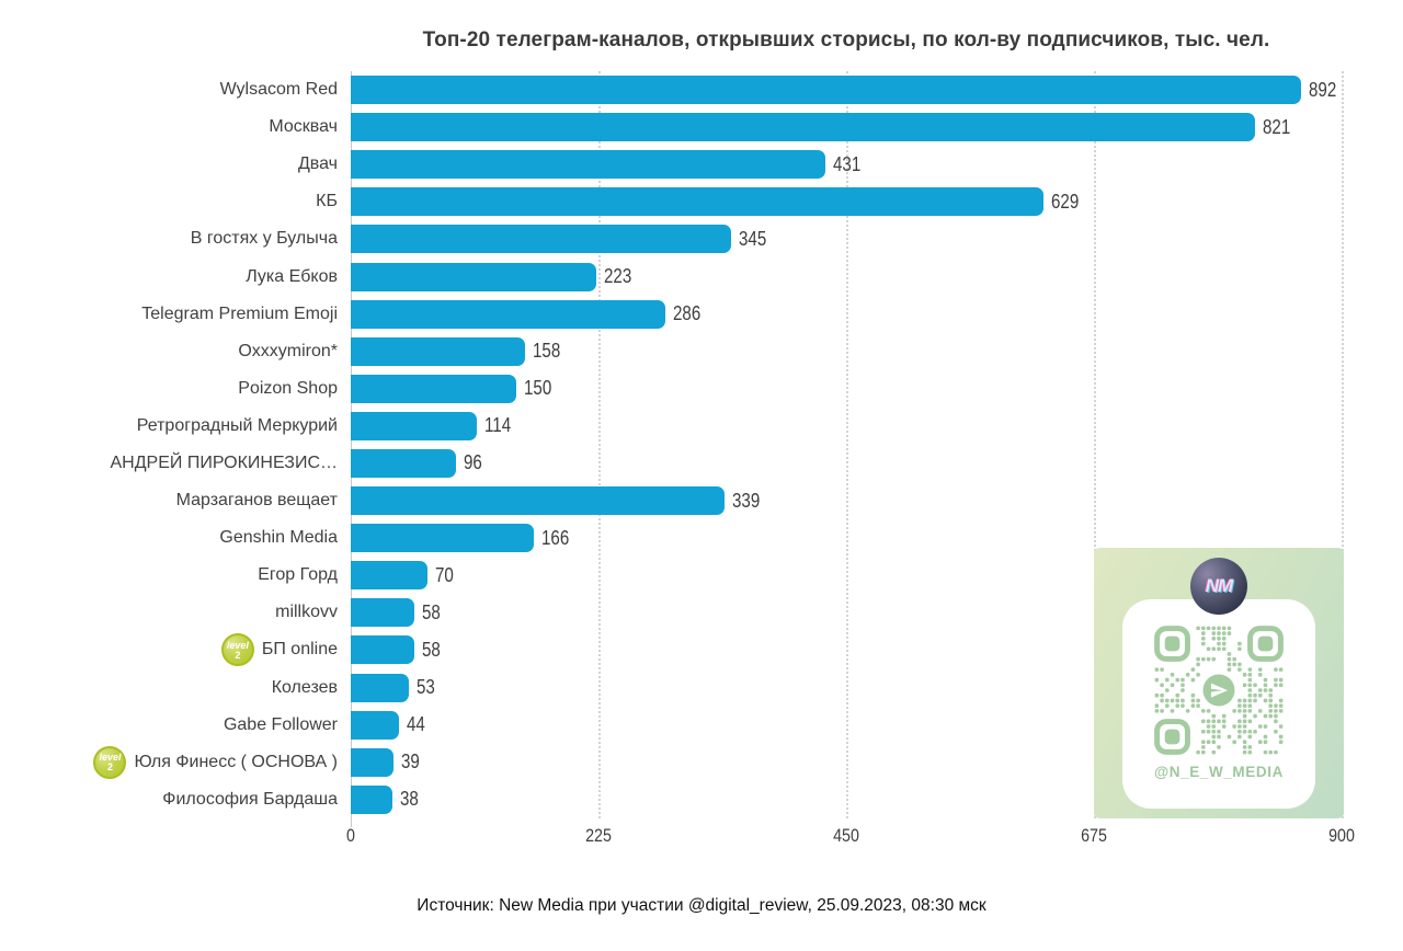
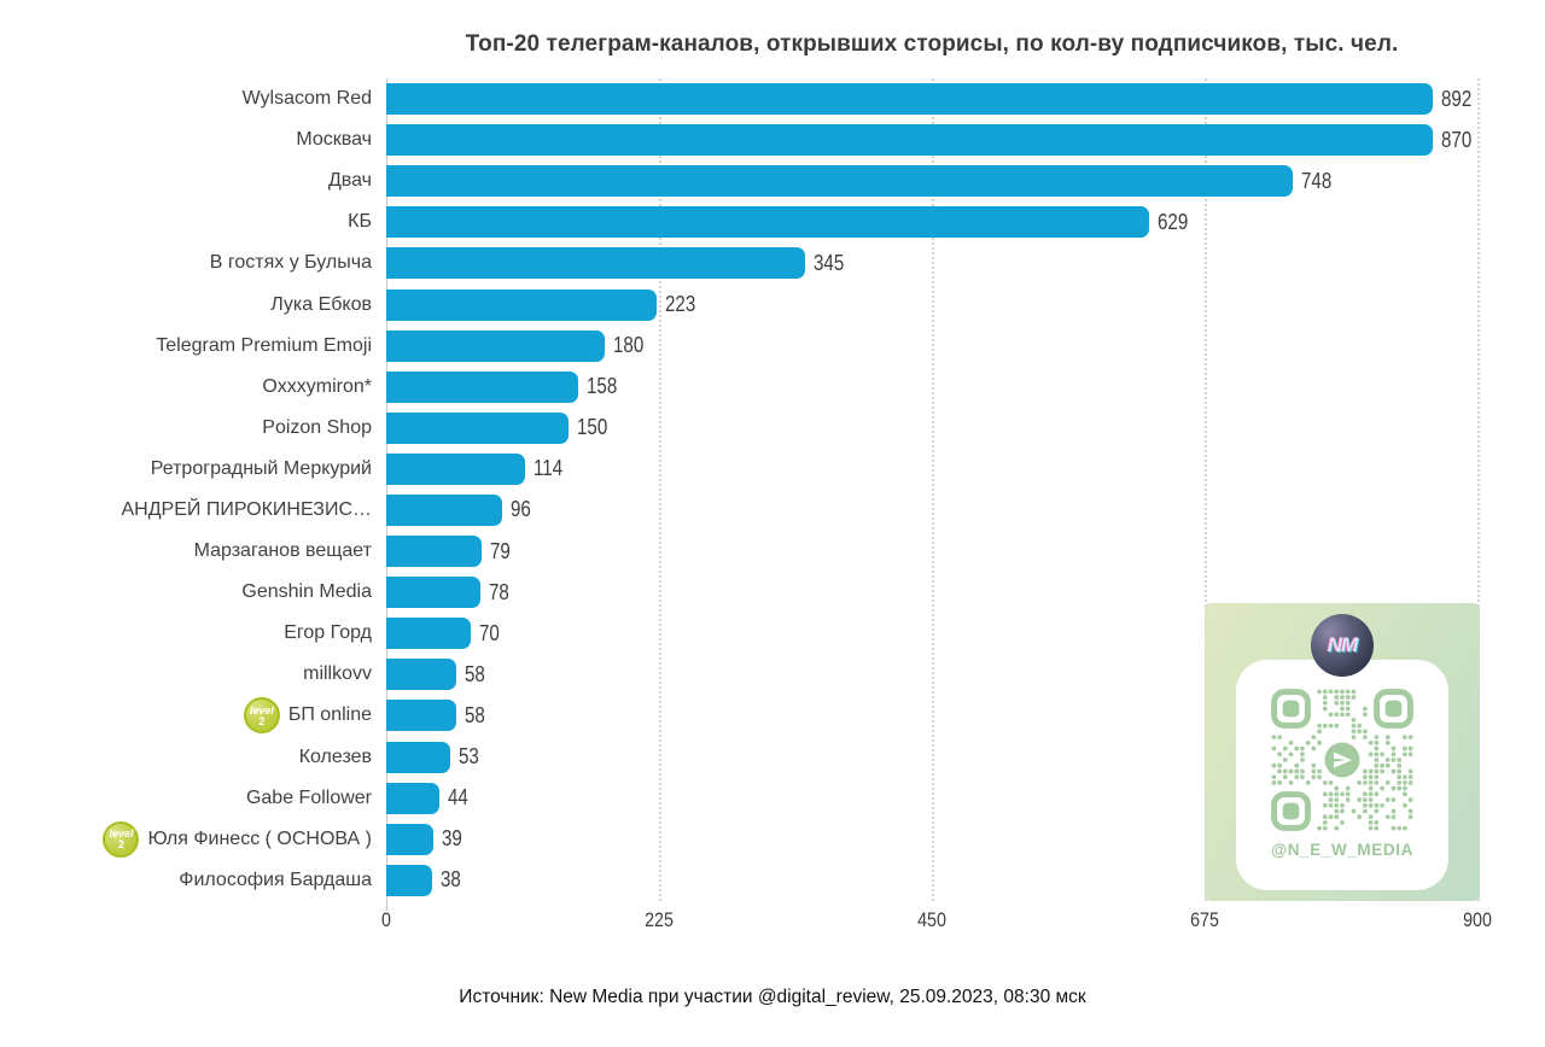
Москвач: 821 -> 870
Двач: 431 -> 748
Telegram Premium Emoji: 286 -> 180
Марзаганов вещает: 339 -> 79
Genshin Media: 166 -> 78
